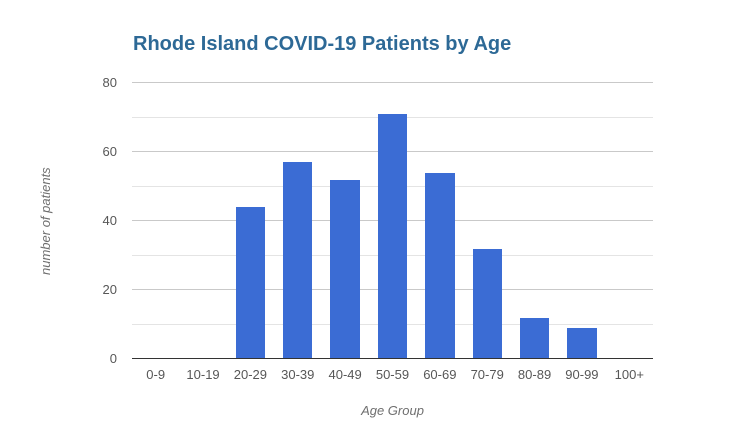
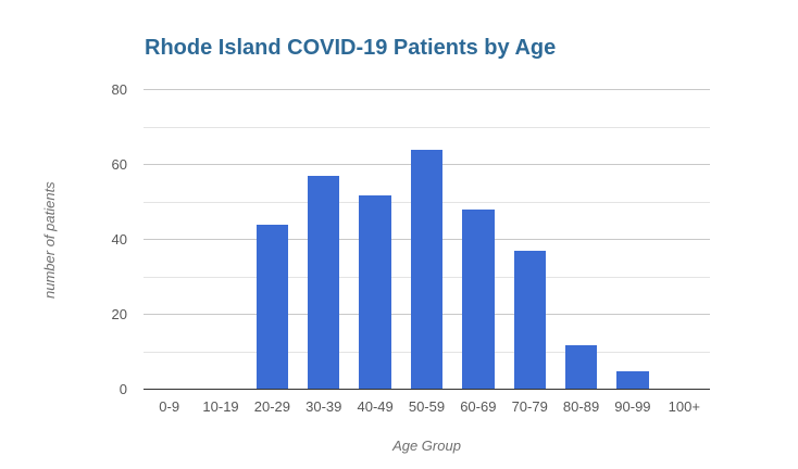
50-59: 71 -> 64
60-69: 54 -> 48
70-79: 32 -> 37
90-99: 9 -> 5
